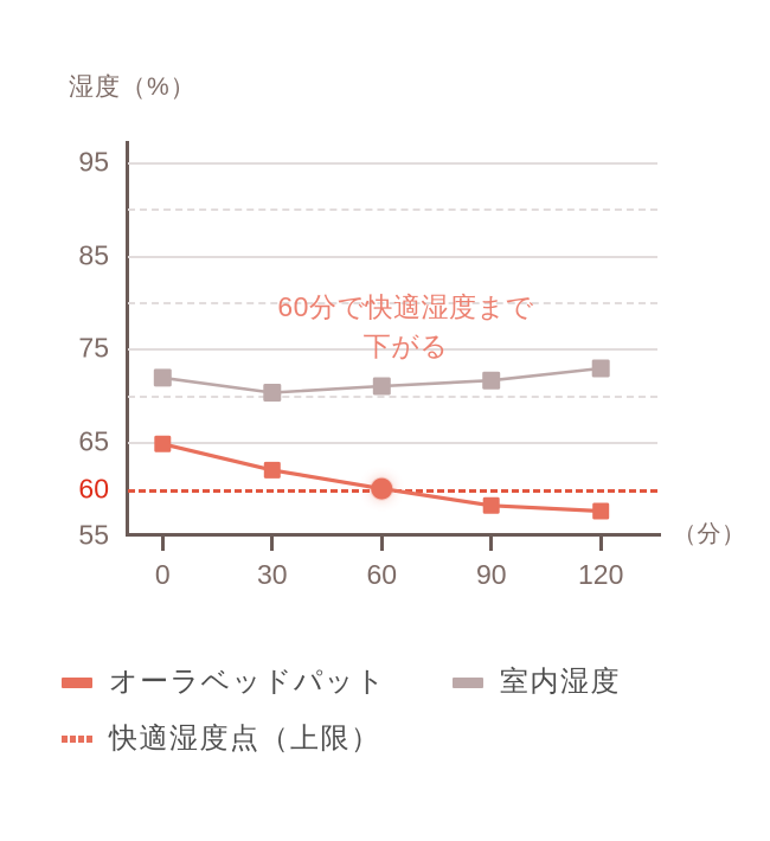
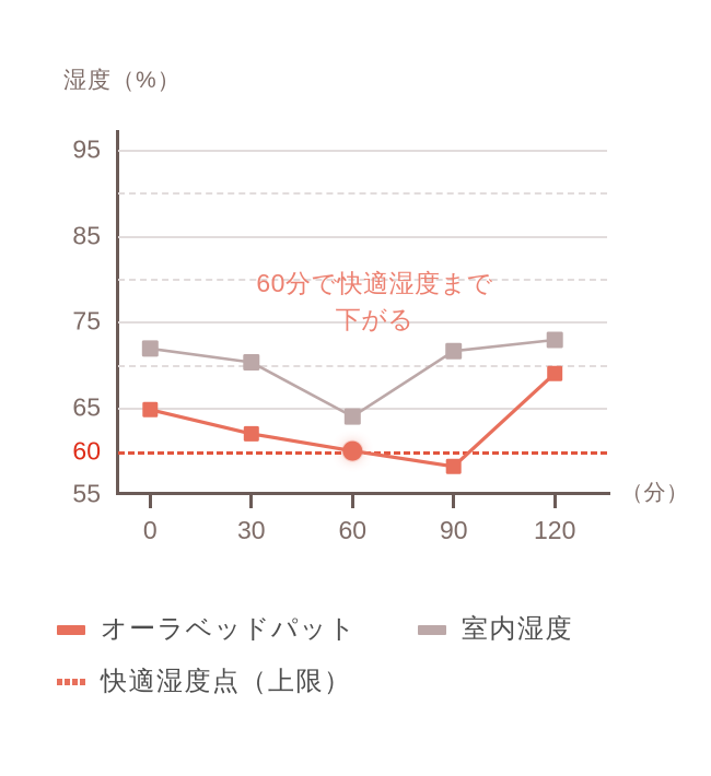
室内湿度/60: 71 -> 64
オーラベッドパット/120: 58 -> 69
